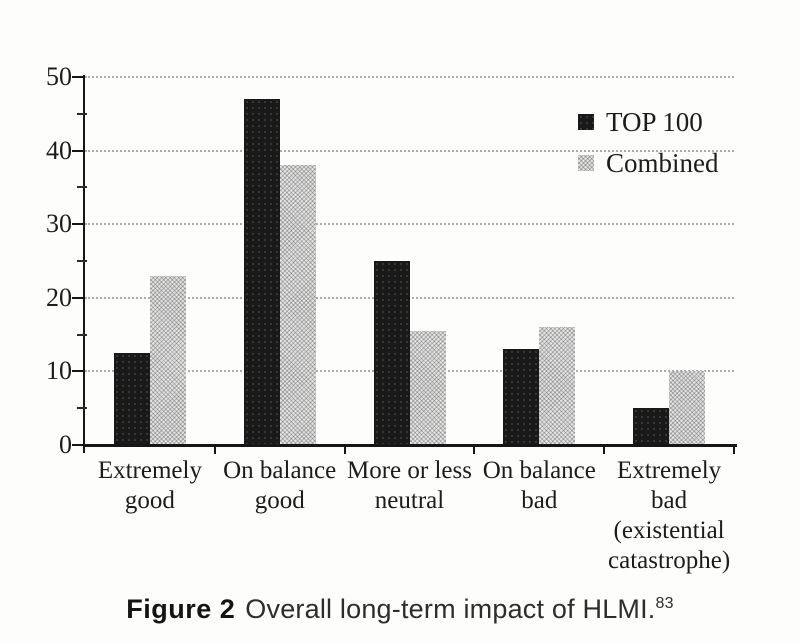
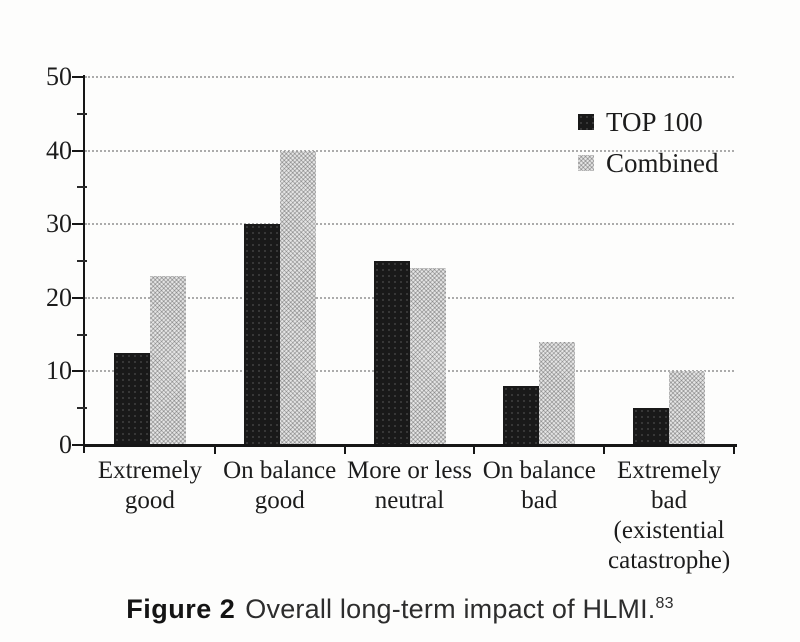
TOP 100/On balance good: 47 -> 30
Combined/On balance good: 38 -> 40
Combined/More or less neutral: 16 -> 24
TOP 100/On balance bad: 13 -> 8
Combined/On balance bad: 16 -> 14
